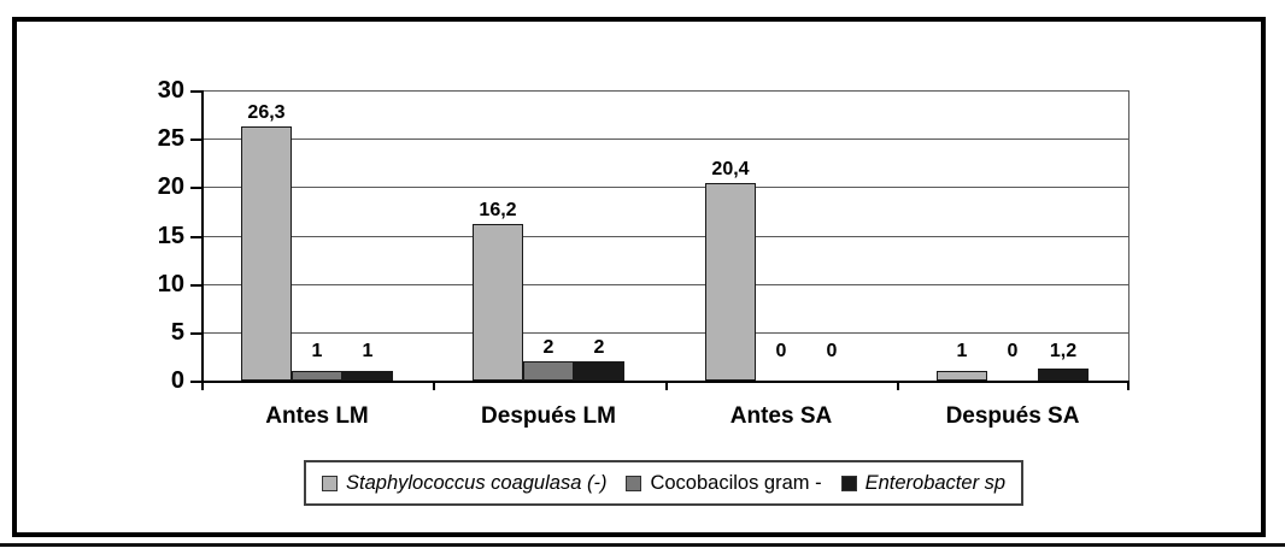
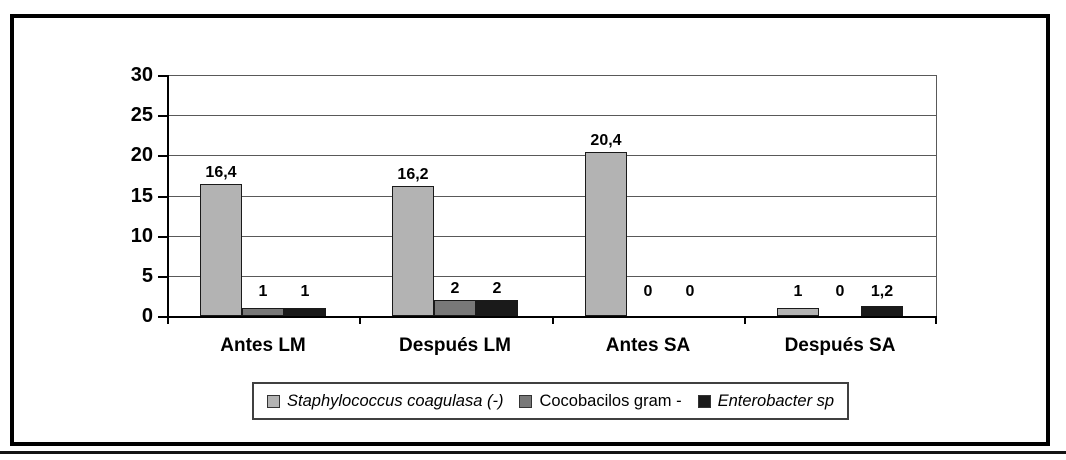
Staphylococcus coagulasa (-)/Antes LM: 26,3 -> 16,4
